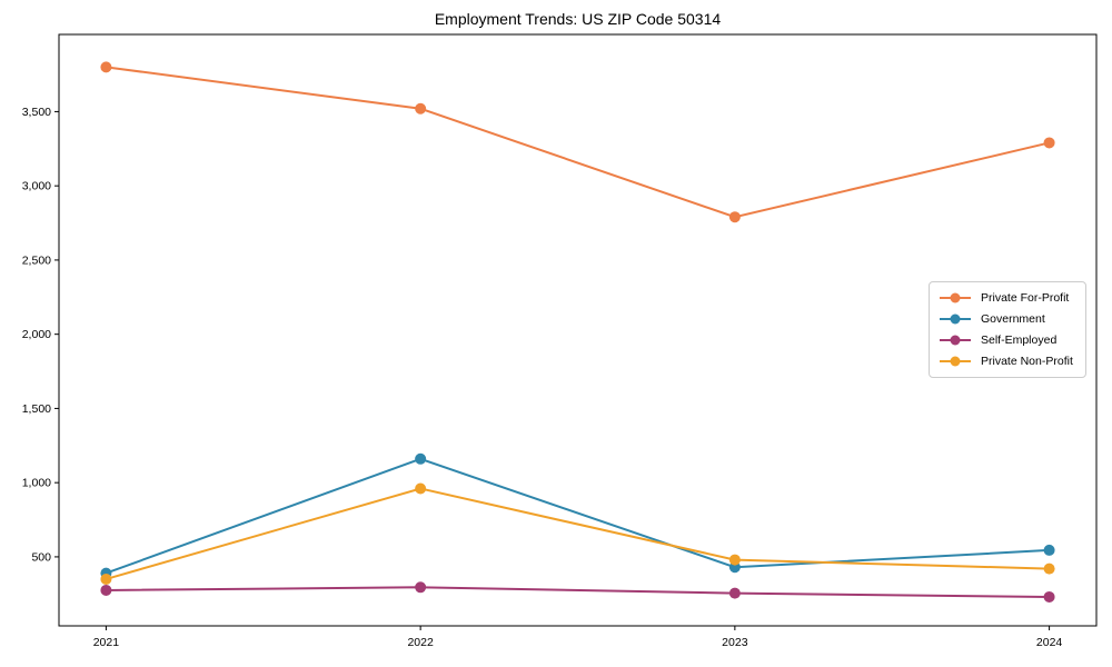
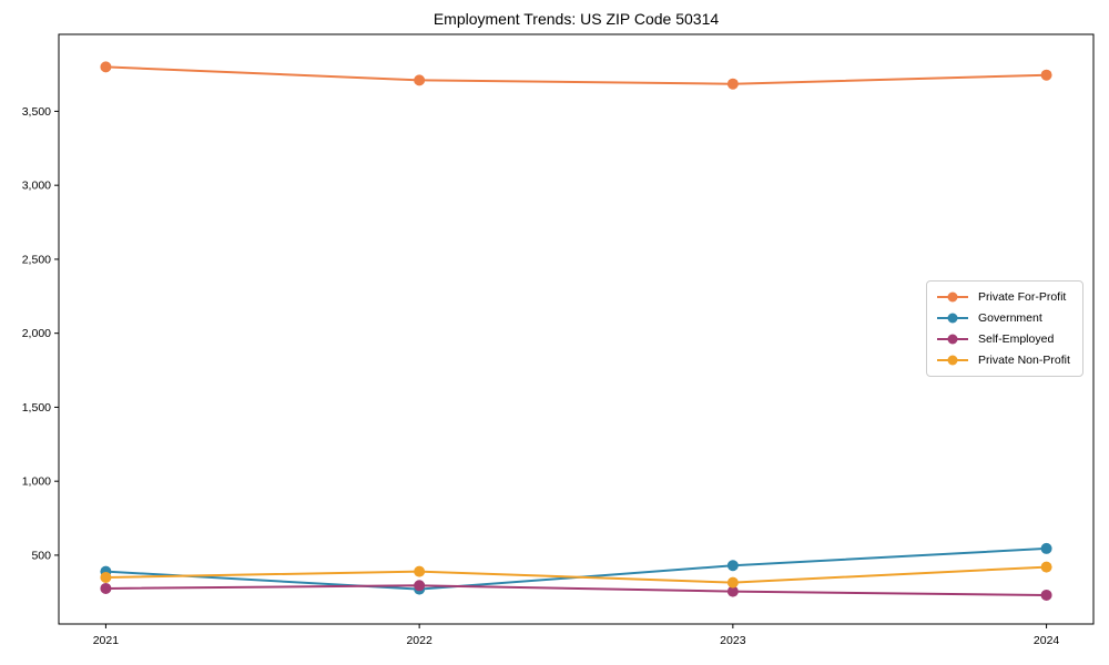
Private For-Profit/2022: 3520 -> 3710
Government/2022: 1160 -> 270
Private Non-Profit/2022: 960 -> 390
Private For-Profit/2023: 2790 -> 3680
Private Non-Profit/2023: 480 -> 320
Private For-Profit/2024: 3290 -> 3740
